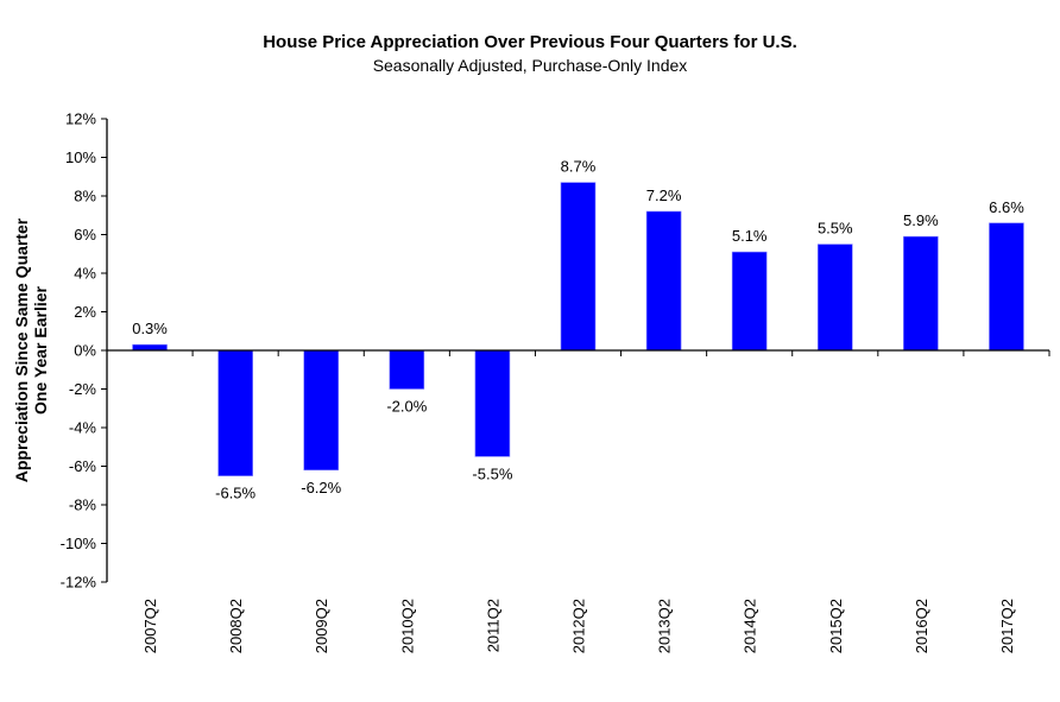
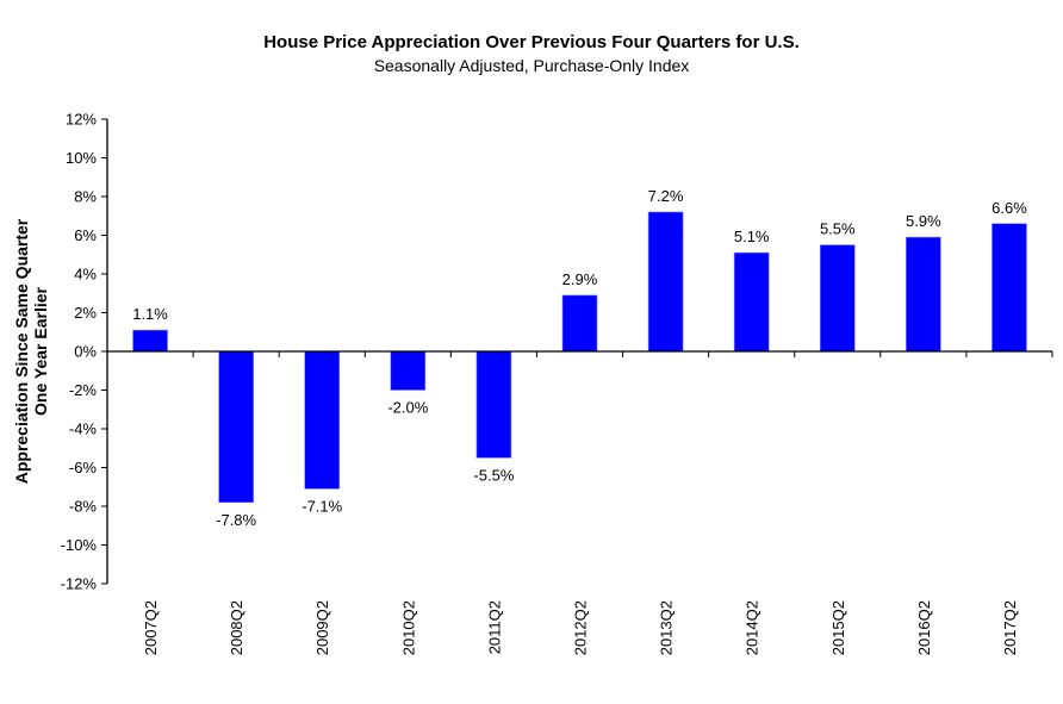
2007Q2: 0.3% -> 1.1%
2008Q2: -6.5% -> -7.8%
2009Q2: -6.2% -> -7.1%
2012Q2: 8.7% -> 2.9%
